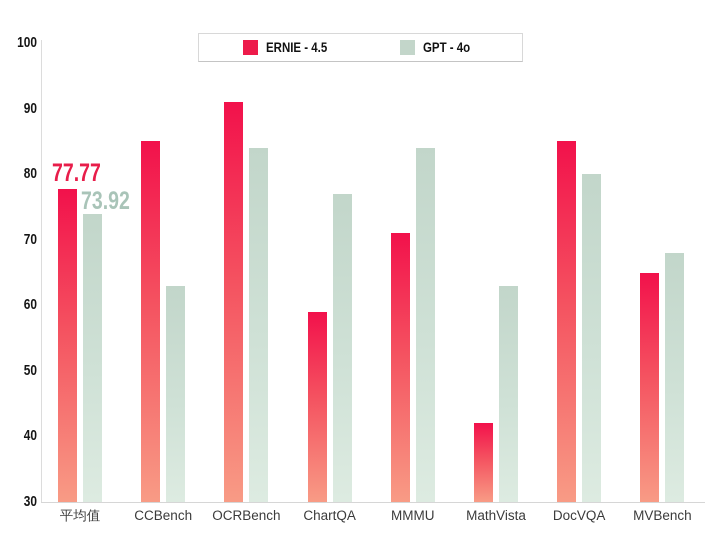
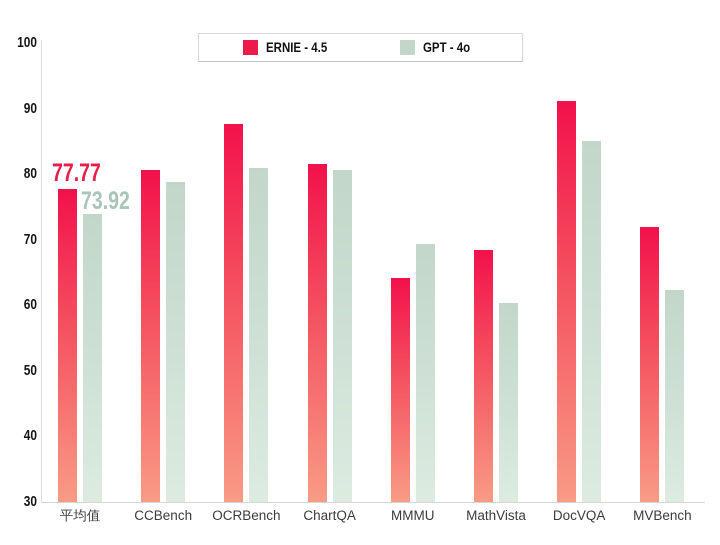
ERNIE - 4.5/CCBench: 85 -> 81
GPT - 4o/CCBench: 63 -> 79
ERNIE - 4.5/OCRBench: 91 -> 88
GPT - 4o/OCRBench: 84 -> 81
ERNIE - 4.5/ChartQA: 59 -> 82
GPT - 4o/ChartQA: 77 -> 81
ERNIE - 4.5/MMMU: 71 -> 64
GPT - 4o/MMMU: 84 -> 69
ERNIE - 4.5/MathVista: 42 -> 68
GPT - 4o/MathVista: 63 -> 60
ERNIE - 4.5/DocVQA: 85 -> 91
GPT - 4o/DocVQA: 80 -> 85
ERNIE - 4.5/MVBench: 65 -> 72
GPT - 4o/MVBench: 68 -> 62
